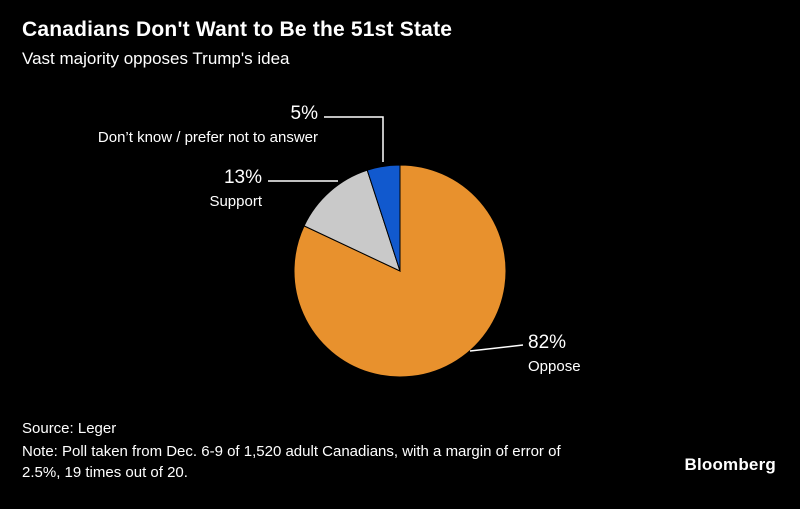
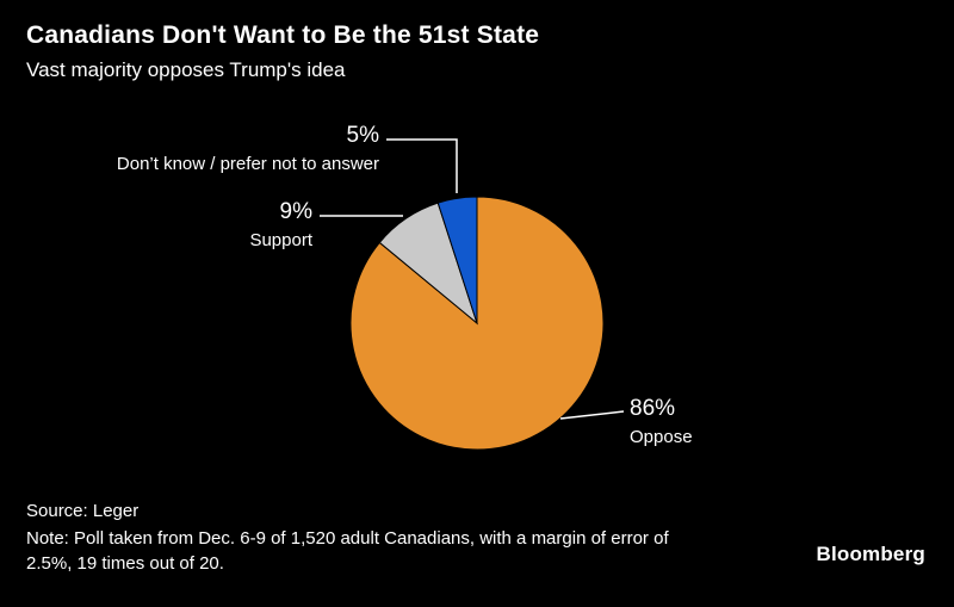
Oppose: 82% -> 86%
Support: 13% -> 9%
